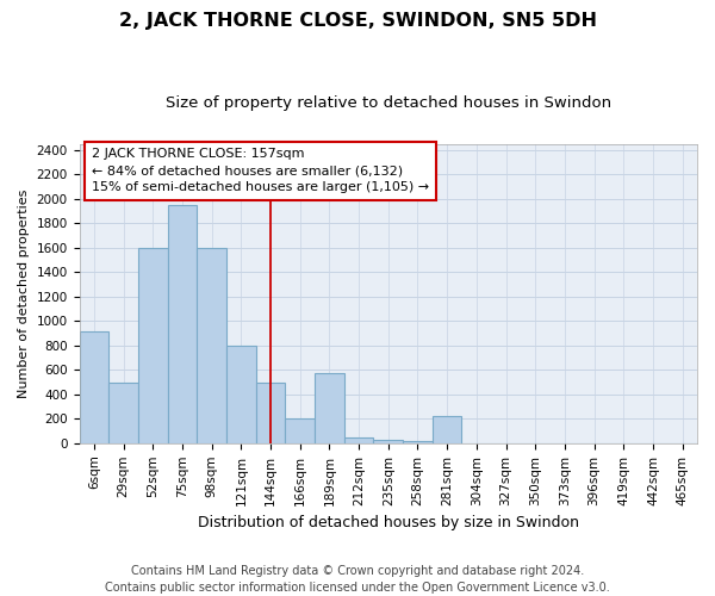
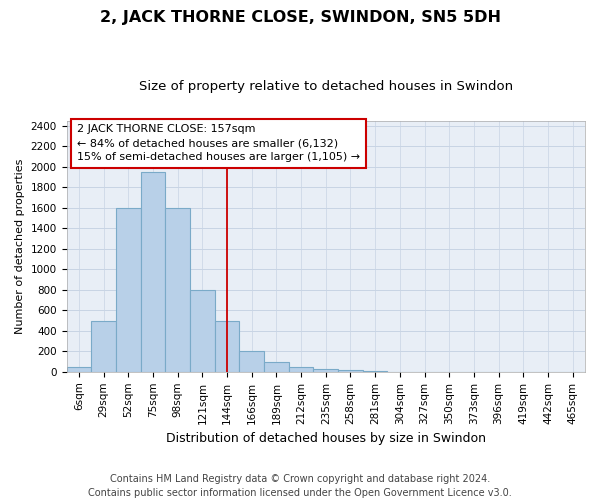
6sqm: 910 -> 50
189sqm: 570 -> 100
281sqm: 220 -> 0
